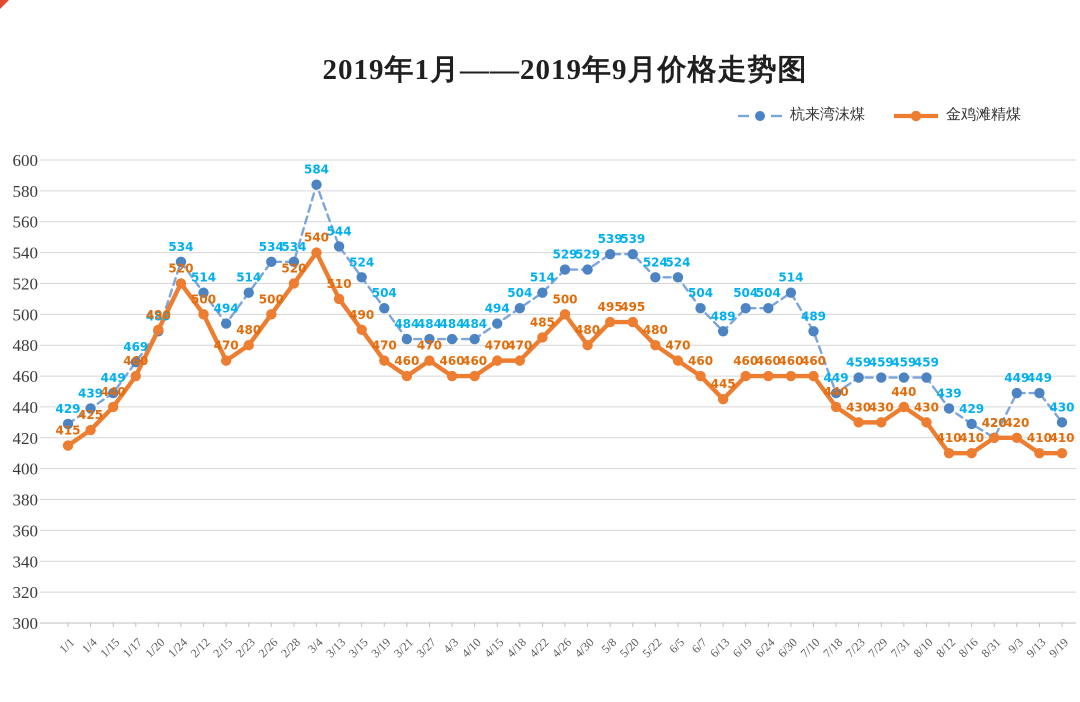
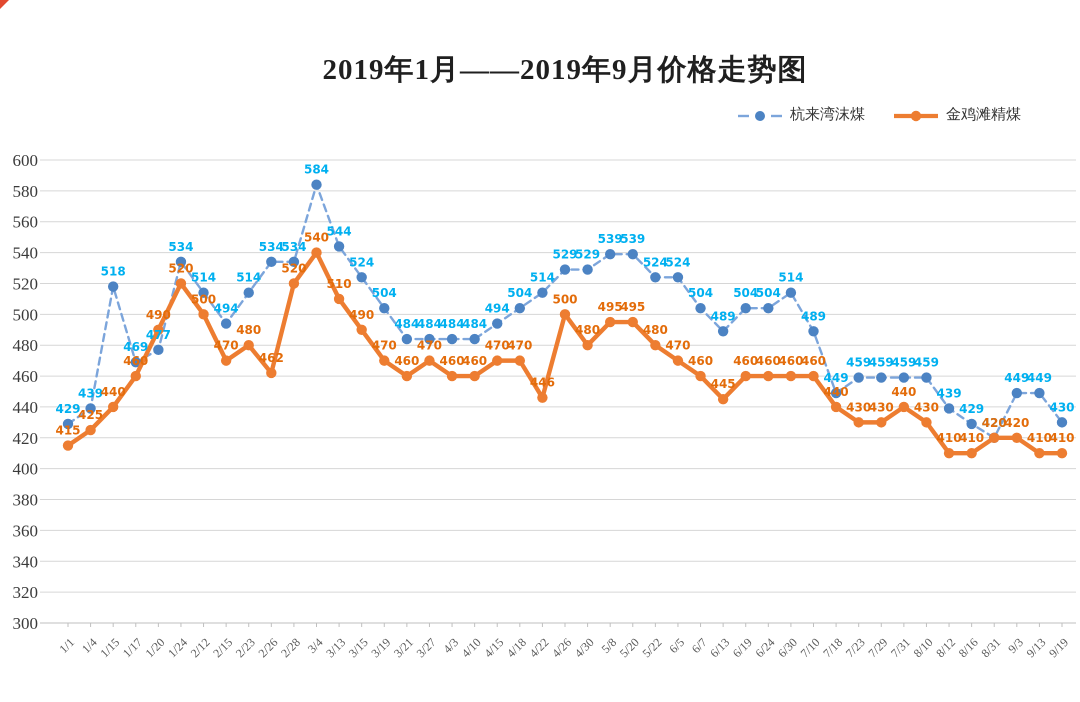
杭来湾沫煤/1/15: 449 -> 518
杭来湾沫煤/1/20: 489 -> 477
金鸡滩精煤/2/26: 500 -> 462
金鸡滩精煤/4/22: 485 -> 446
